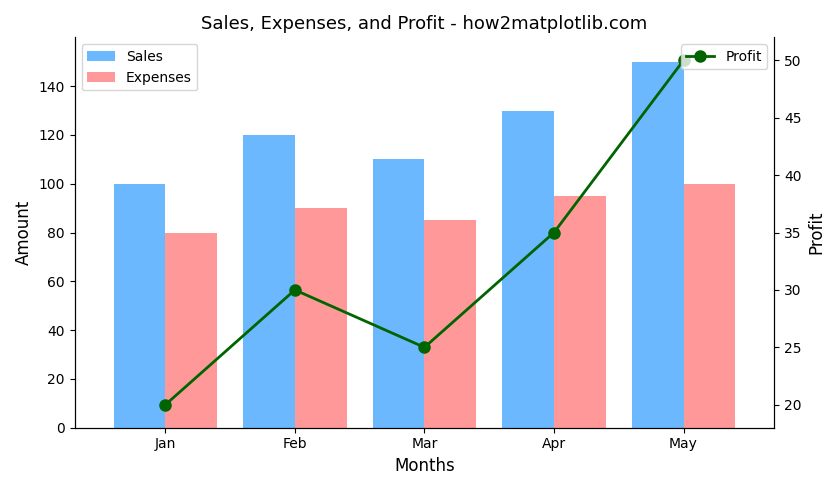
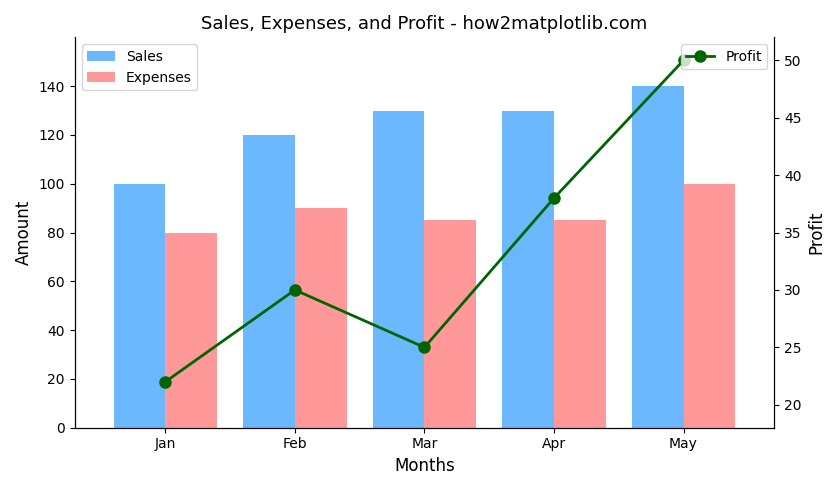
Profit/Jan: 20 -> 22
Sales/Mar: 110 -> 130
Profit/Apr: 35 -> 38
Expenses/Apr: 95 -> 85
Sales/May: 150 -> 140
